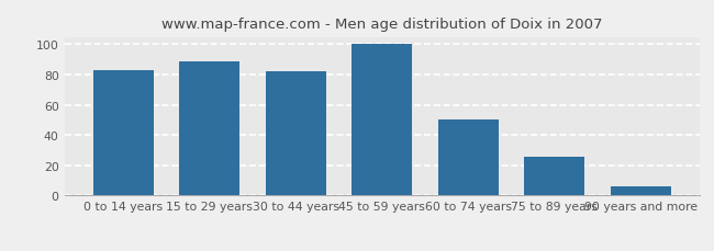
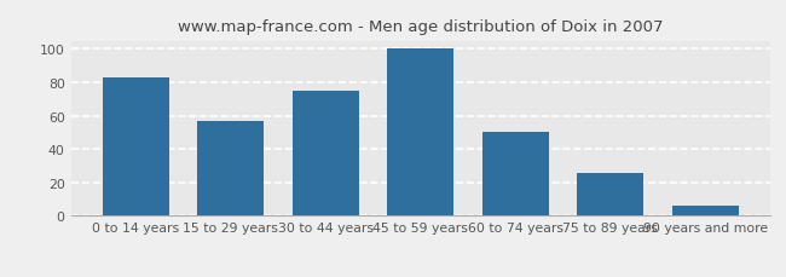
15 to 29 years: 89 -> 57
30 to 44 years: 82 -> 75
